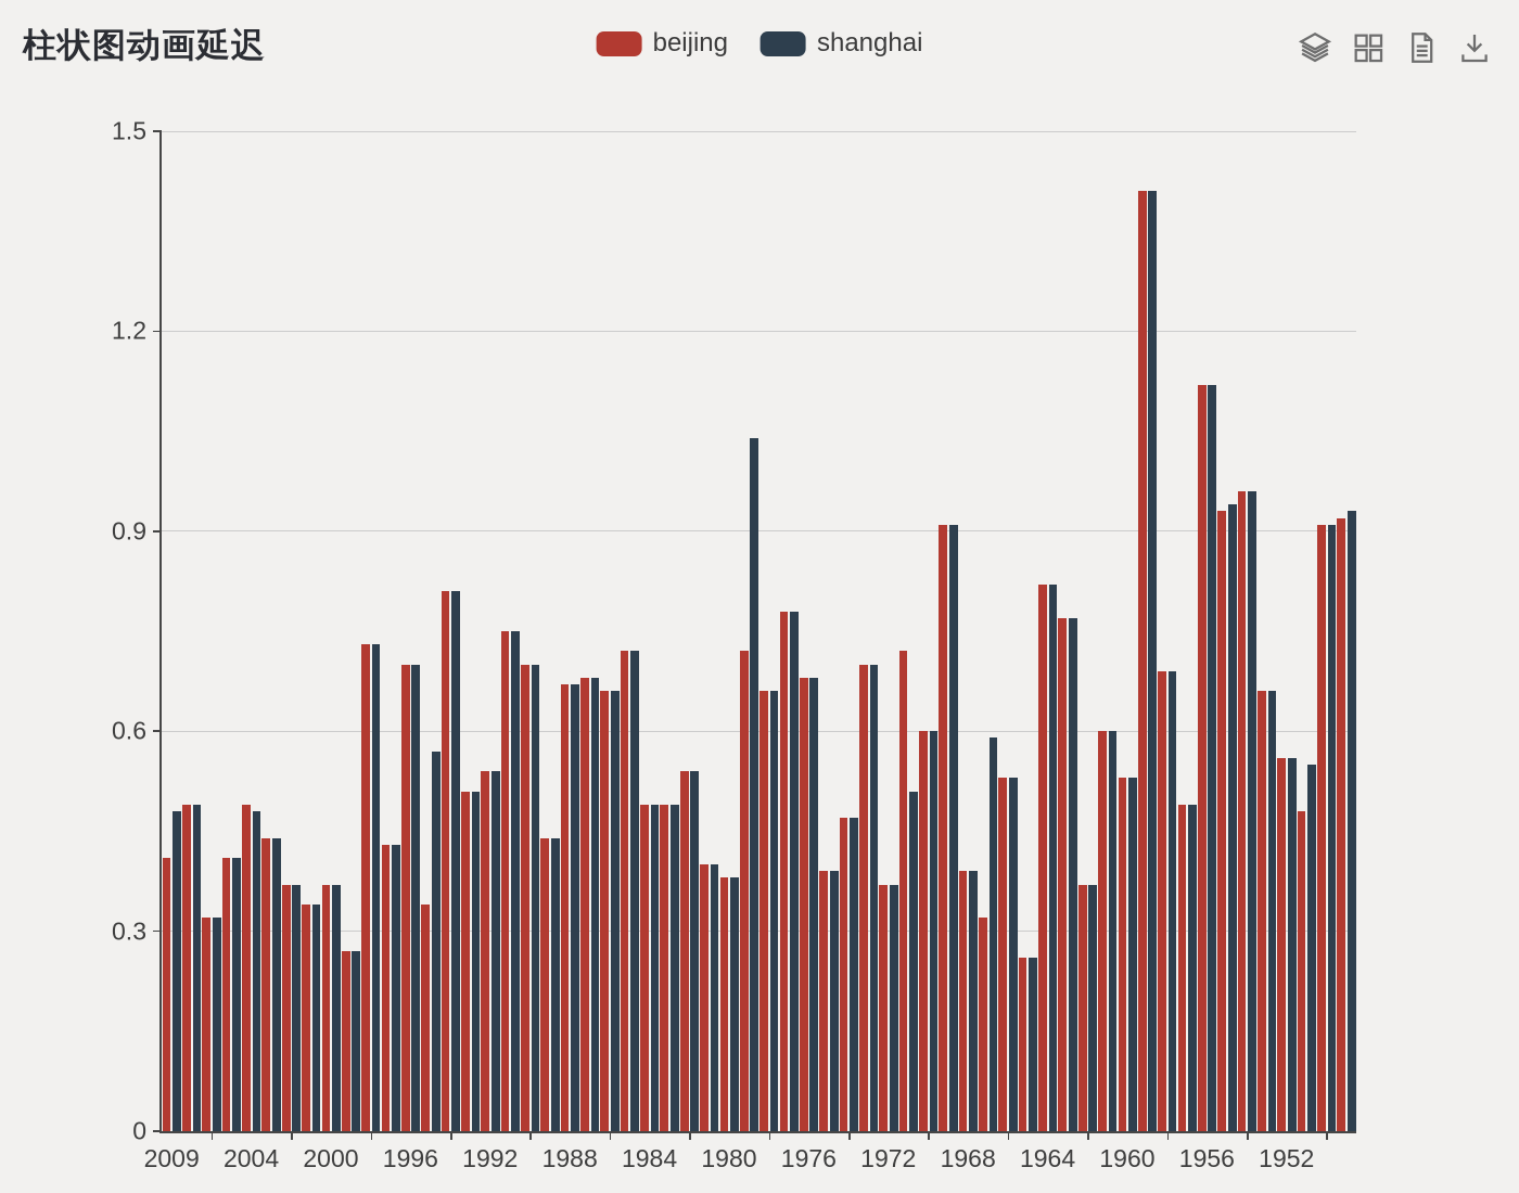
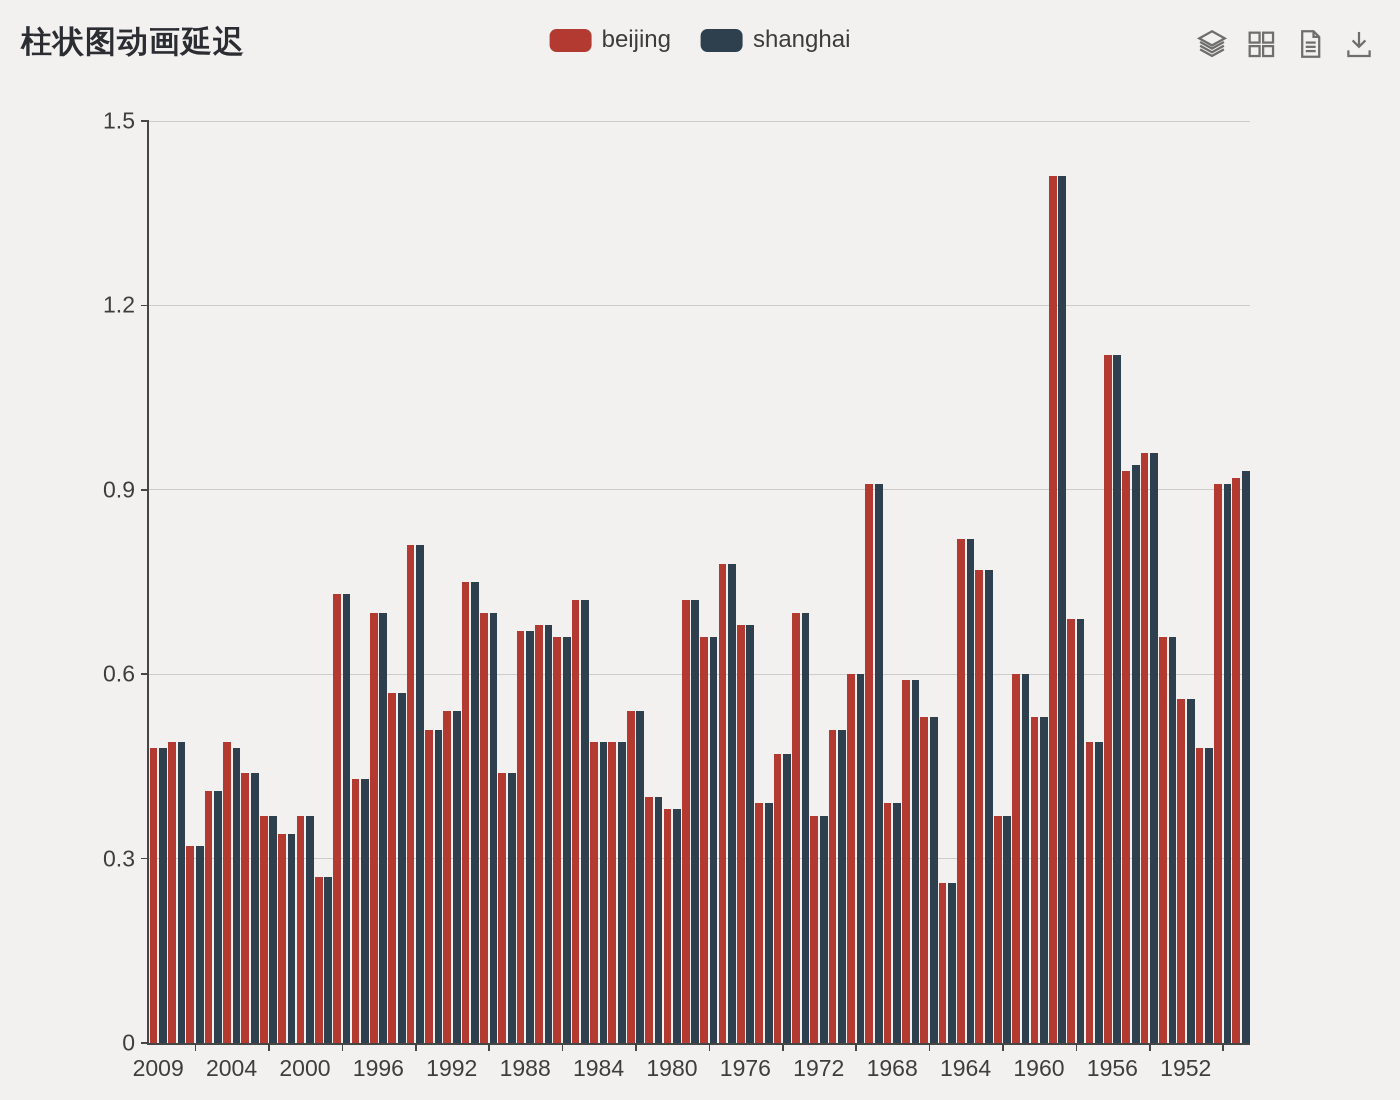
beijing/2009: 0.41 -> 0.48
beijing/1996: 0.34 -> 0.57
shanghai/1980: 1.04 -> 0.72
beijing/1972: 0.72 -> 0.51
beijing/1968: 0.32 -> 0.59
shanghai/1952: 0.55 -> 0.48
